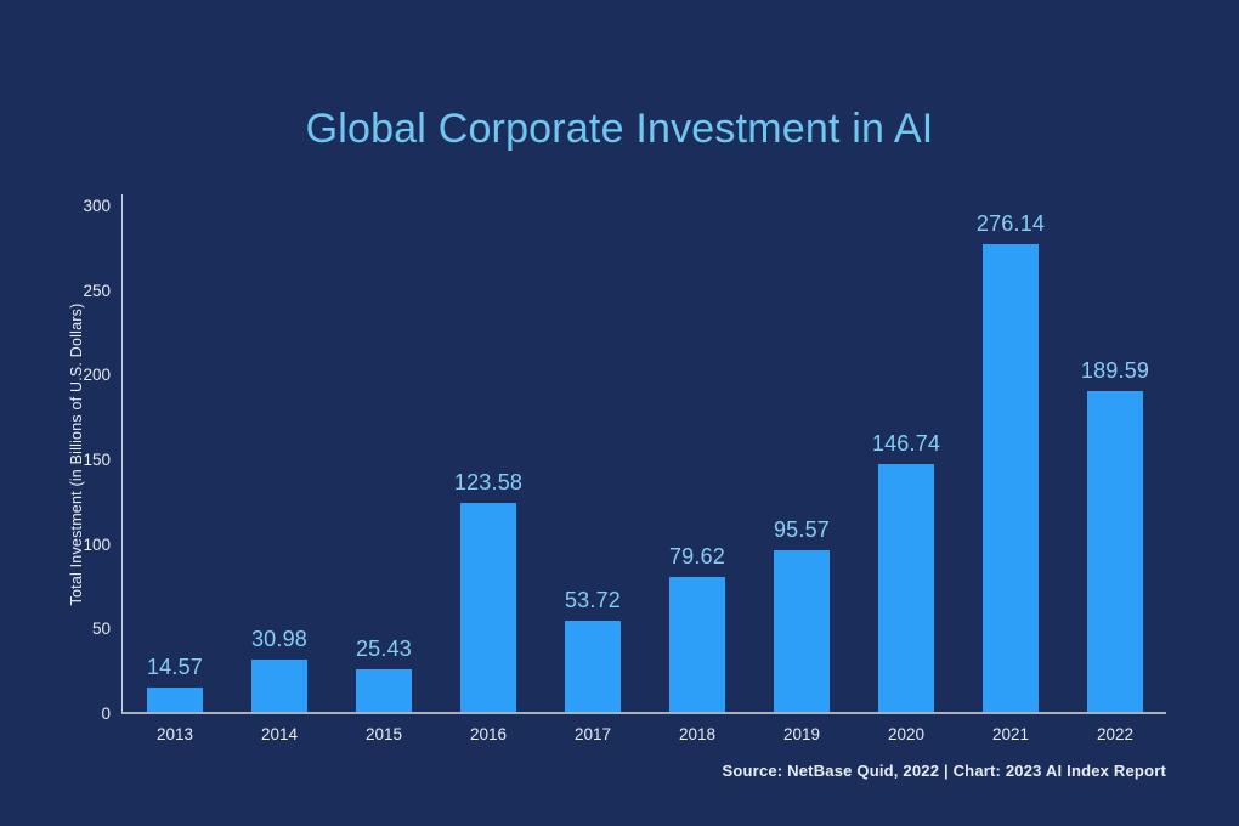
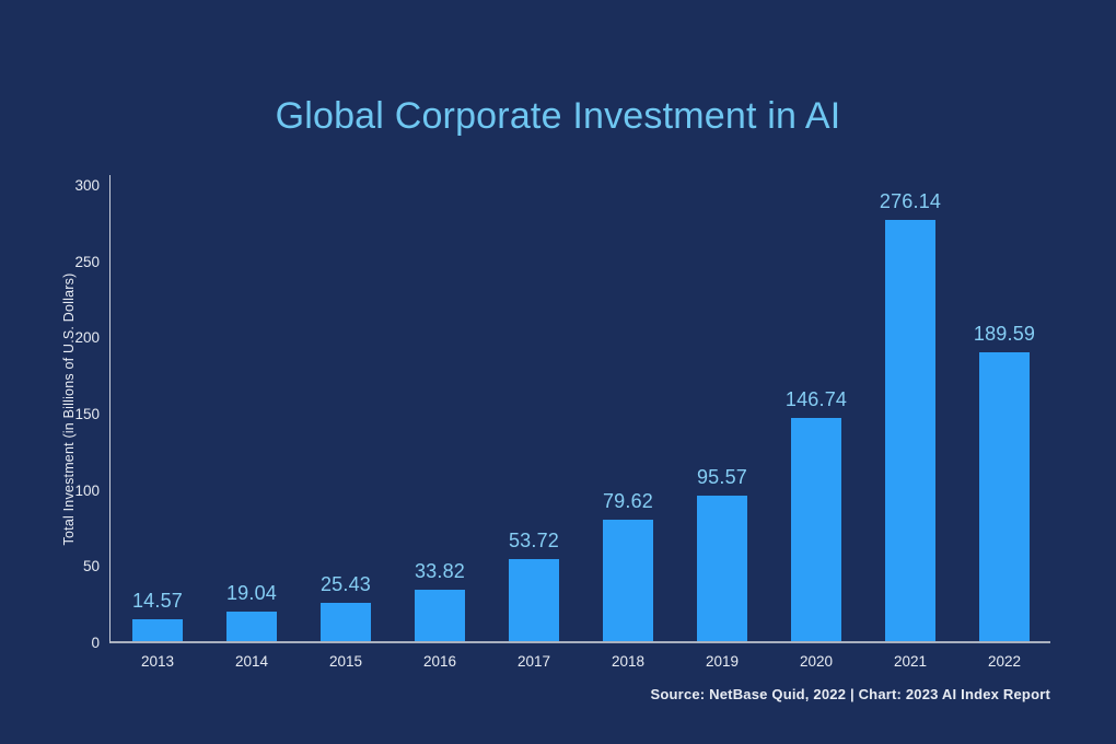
2014: 30.98 -> 19.04
2016: 123.58 -> 33.82
